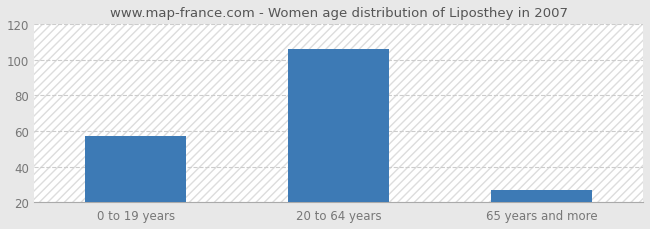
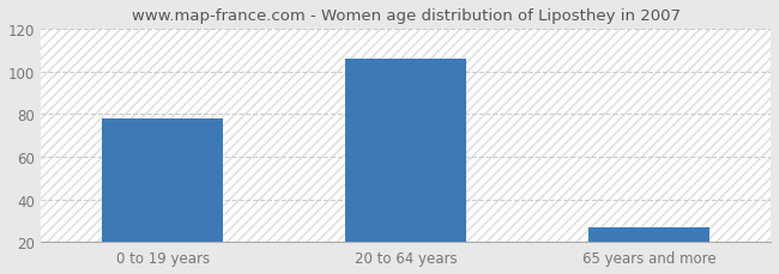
0 to 19 years: 57 -> 78
